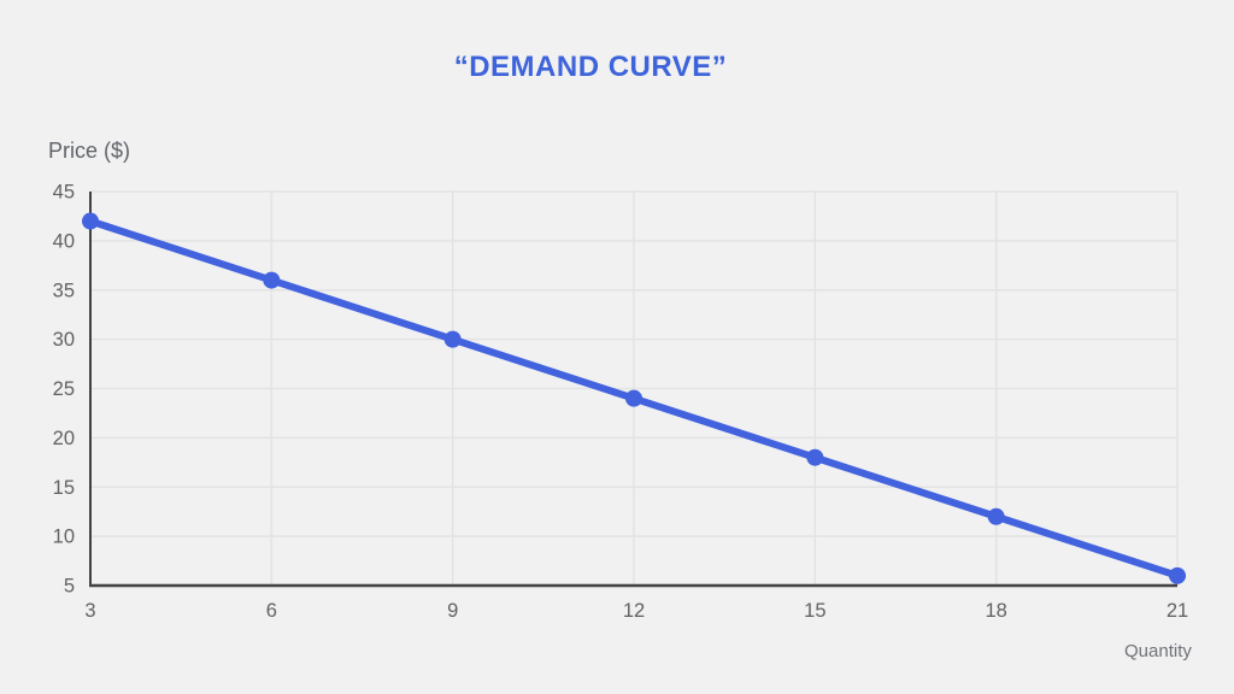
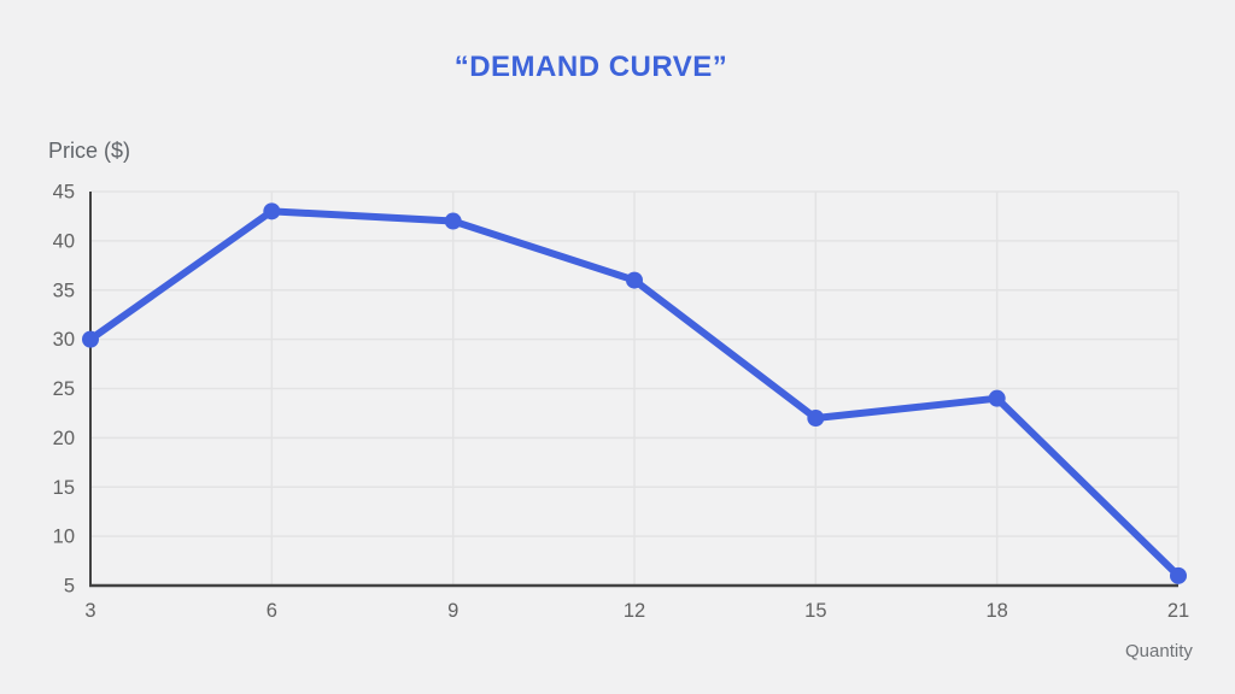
3: 42 -> 30
6: 36 -> 43
9: 30 -> 42
12: 24 -> 36
15: 18 -> 22
18: 12 -> 24
